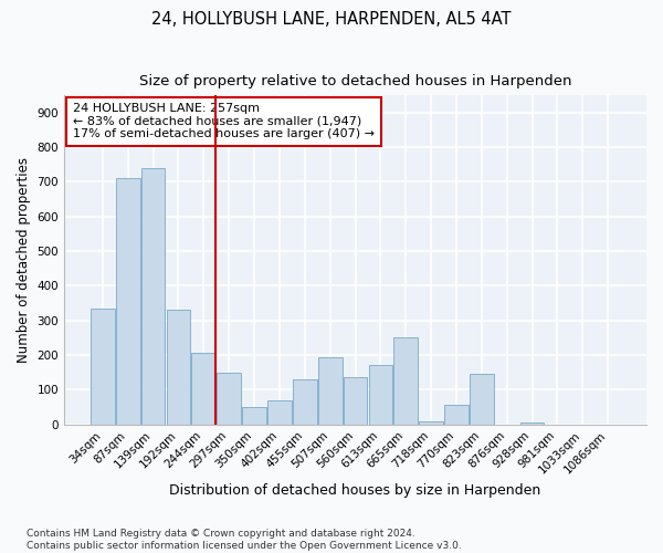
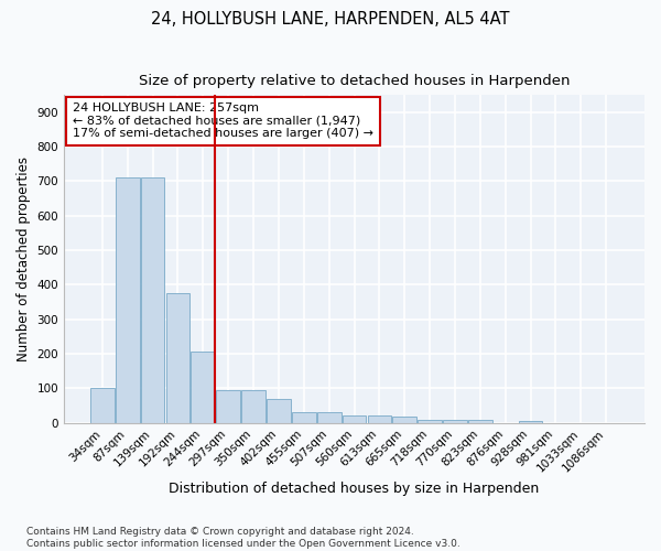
34sqm: 335 -> 100
139sqm: 740 -> 710
192sqm: 330 -> 375
297sqm: 150 -> 95
350sqm: 50 -> 95
455sqm: 130 -> 30
507sqm: 195 -> 30
560sqm: 135 -> 20
613sqm: 170 -> 20
665sqm: 250 -> 18
770sqm: 55 -> 8
823sqm: 145 -> 10
